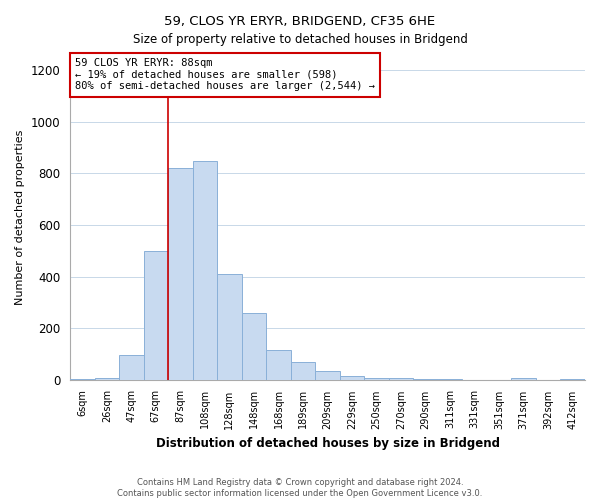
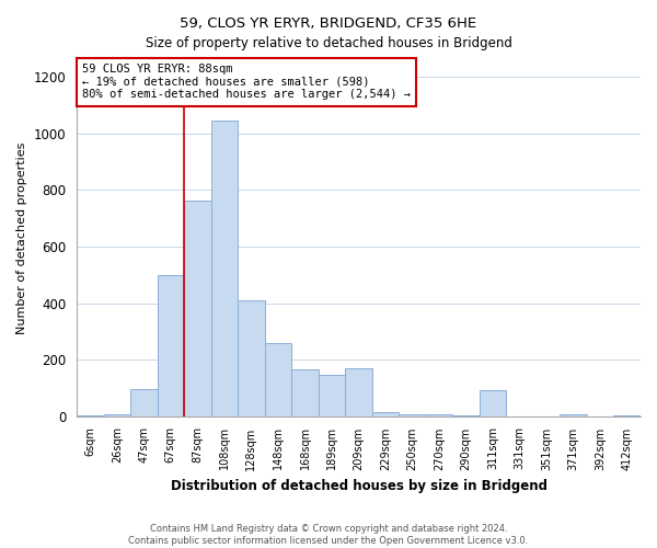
87sqm: 822 -> 765
108sqm: 850 -> 1045
168sqm: 113 -> 165
189sqm: 68 -> 145
209sqm: 35 -> 170
311sqm: 2 -> 90
